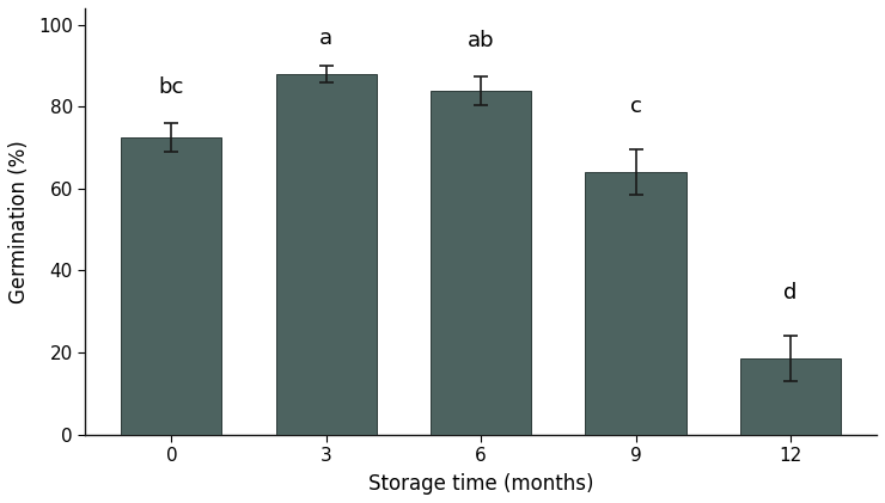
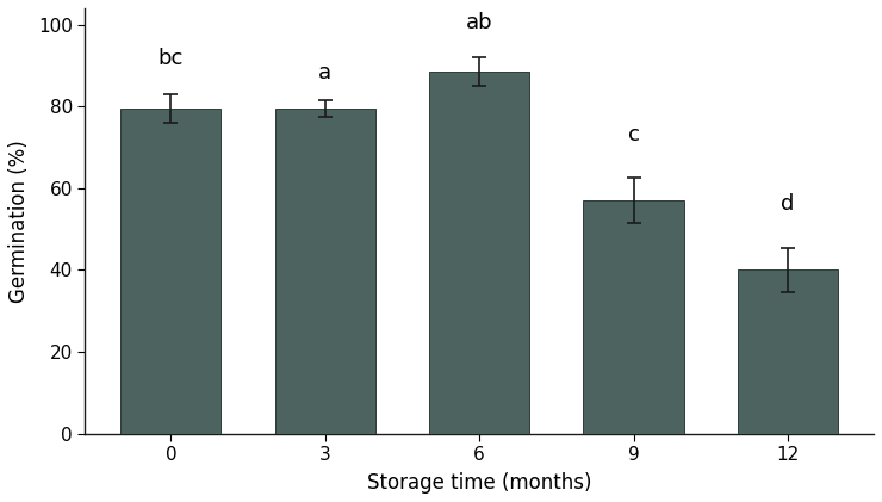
0: 72.5 -> 79.5
3: 88.0 -> 79.5
6: 84.0 -> 88.5
9: 64.0 -> 57.0
12: 18.5 -> 40.0
